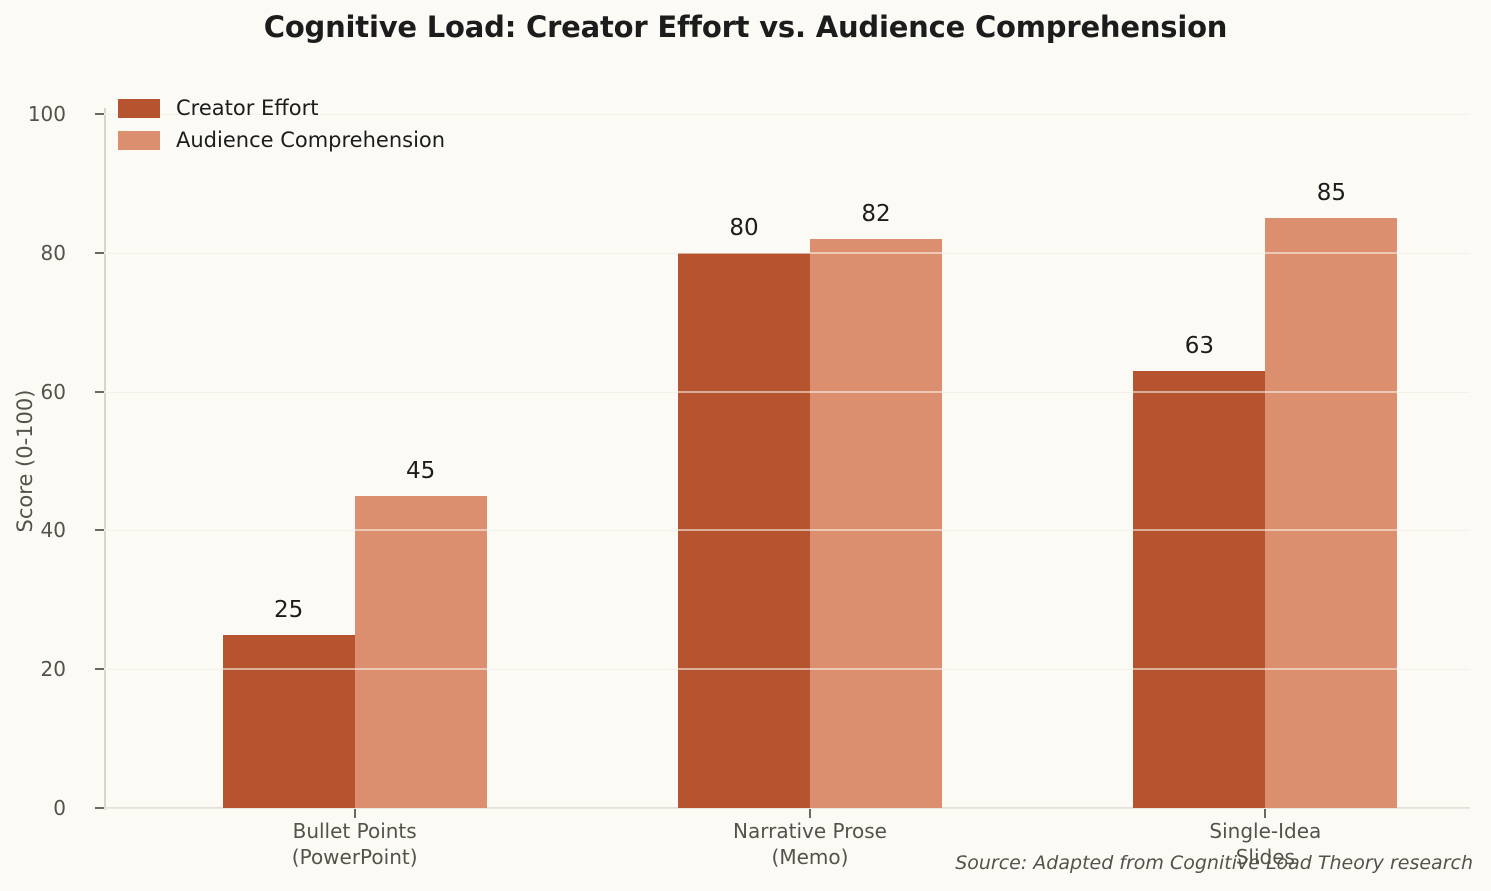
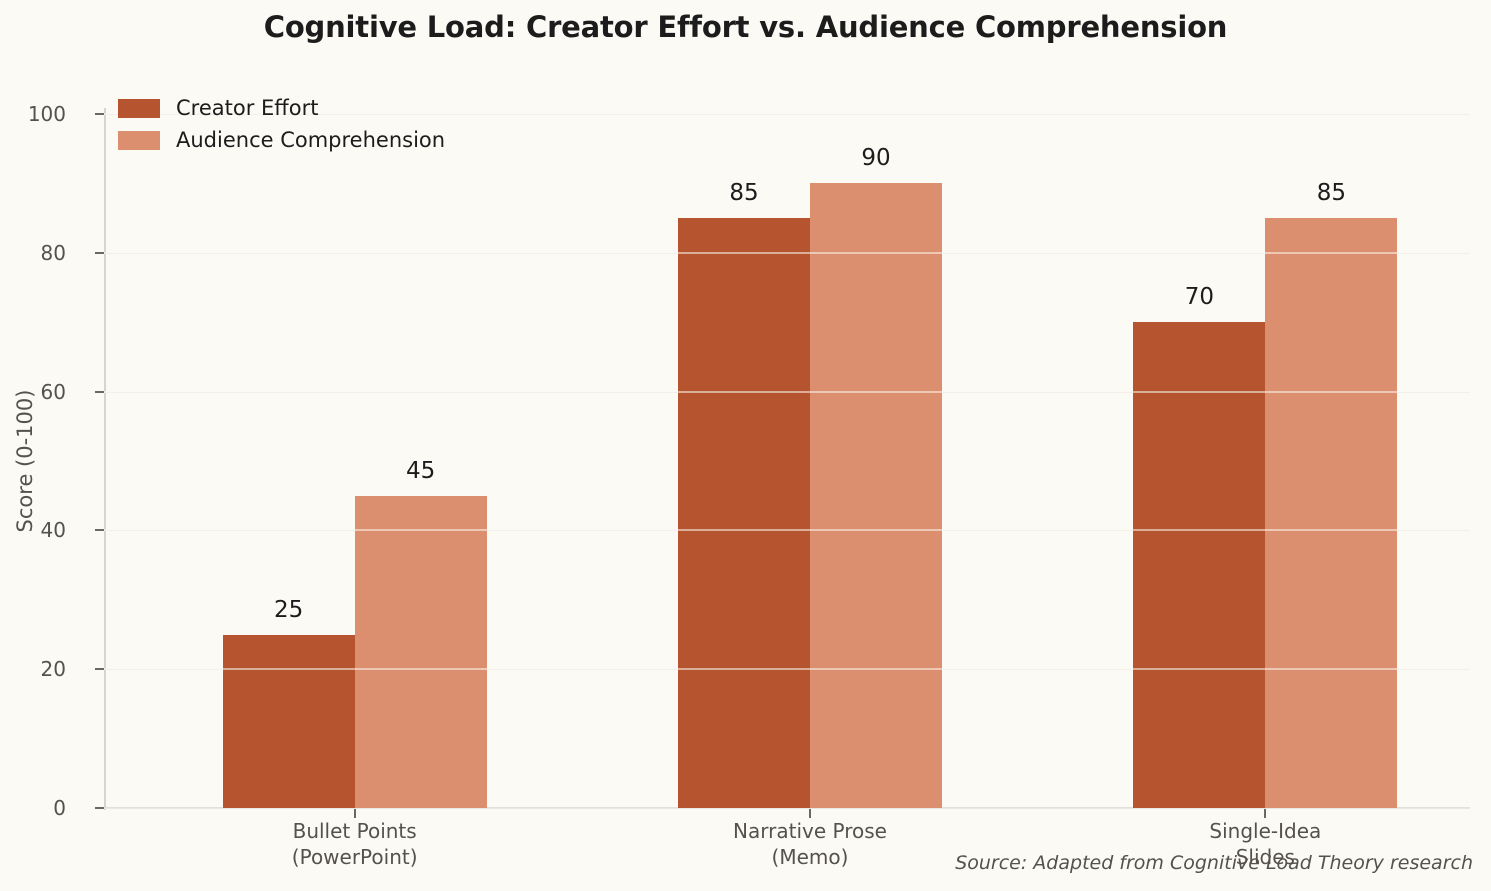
Creator Effort/Narrative Prose (Memo): 80 -> 85
Audience Comprehension/Narrative Prose (Memo): 82 -> 90
Creator Effort/Single-Idea Slides: 63 -> 70
